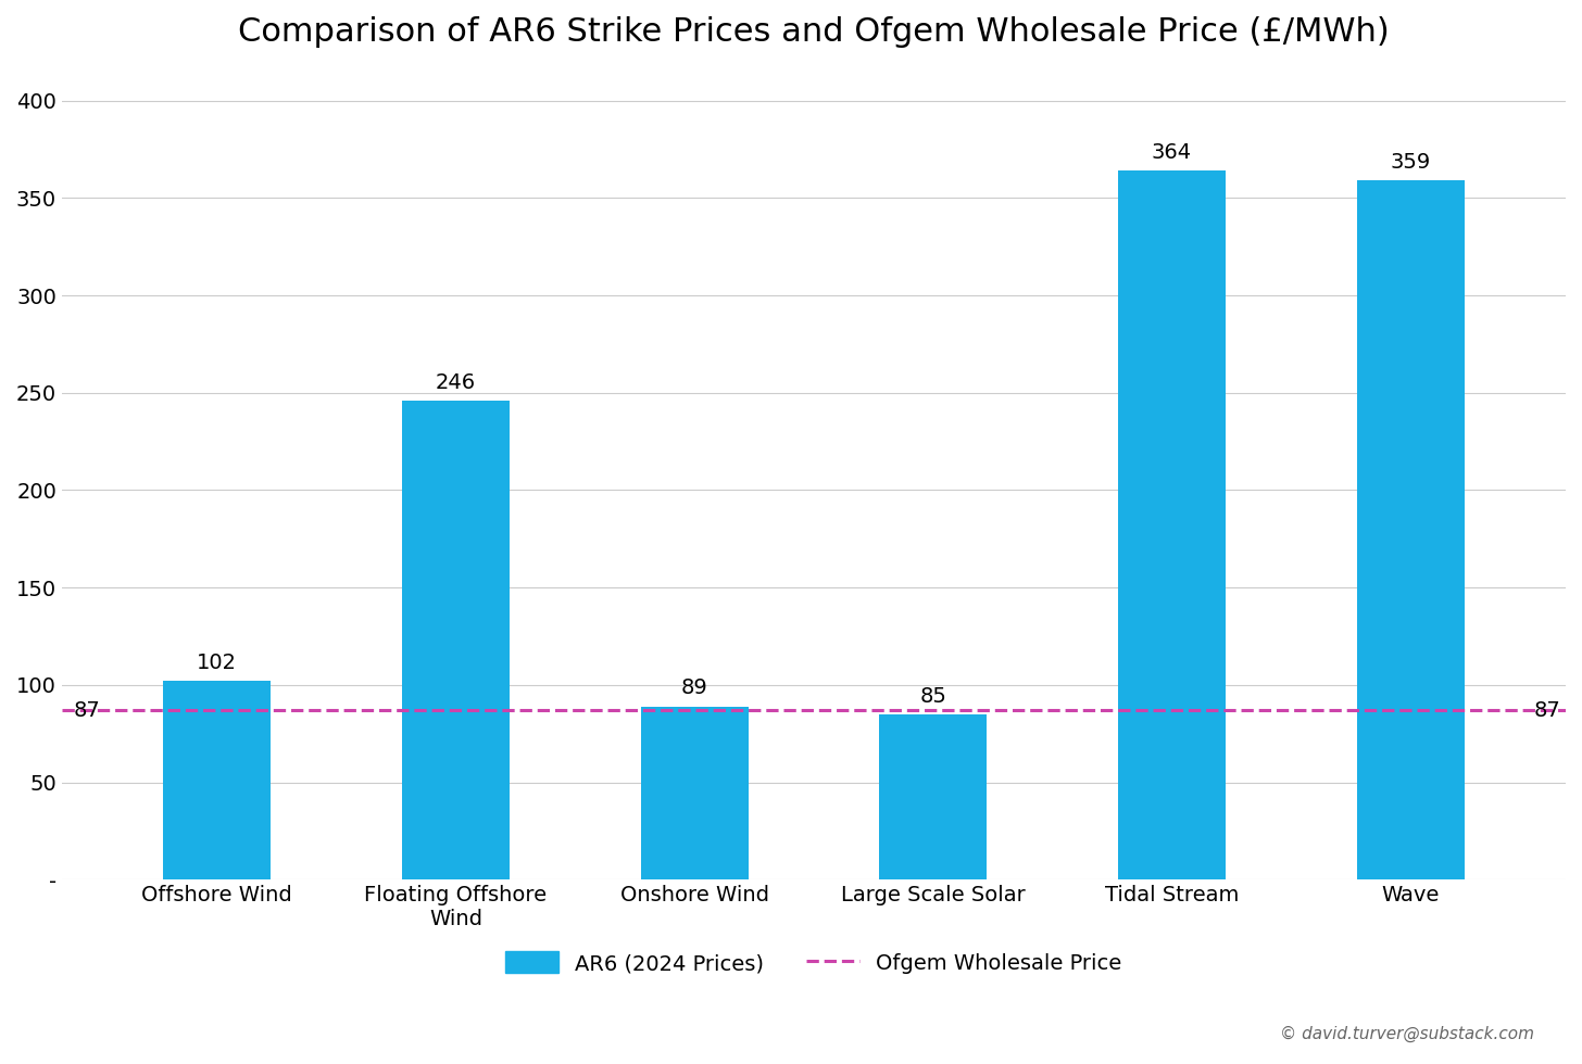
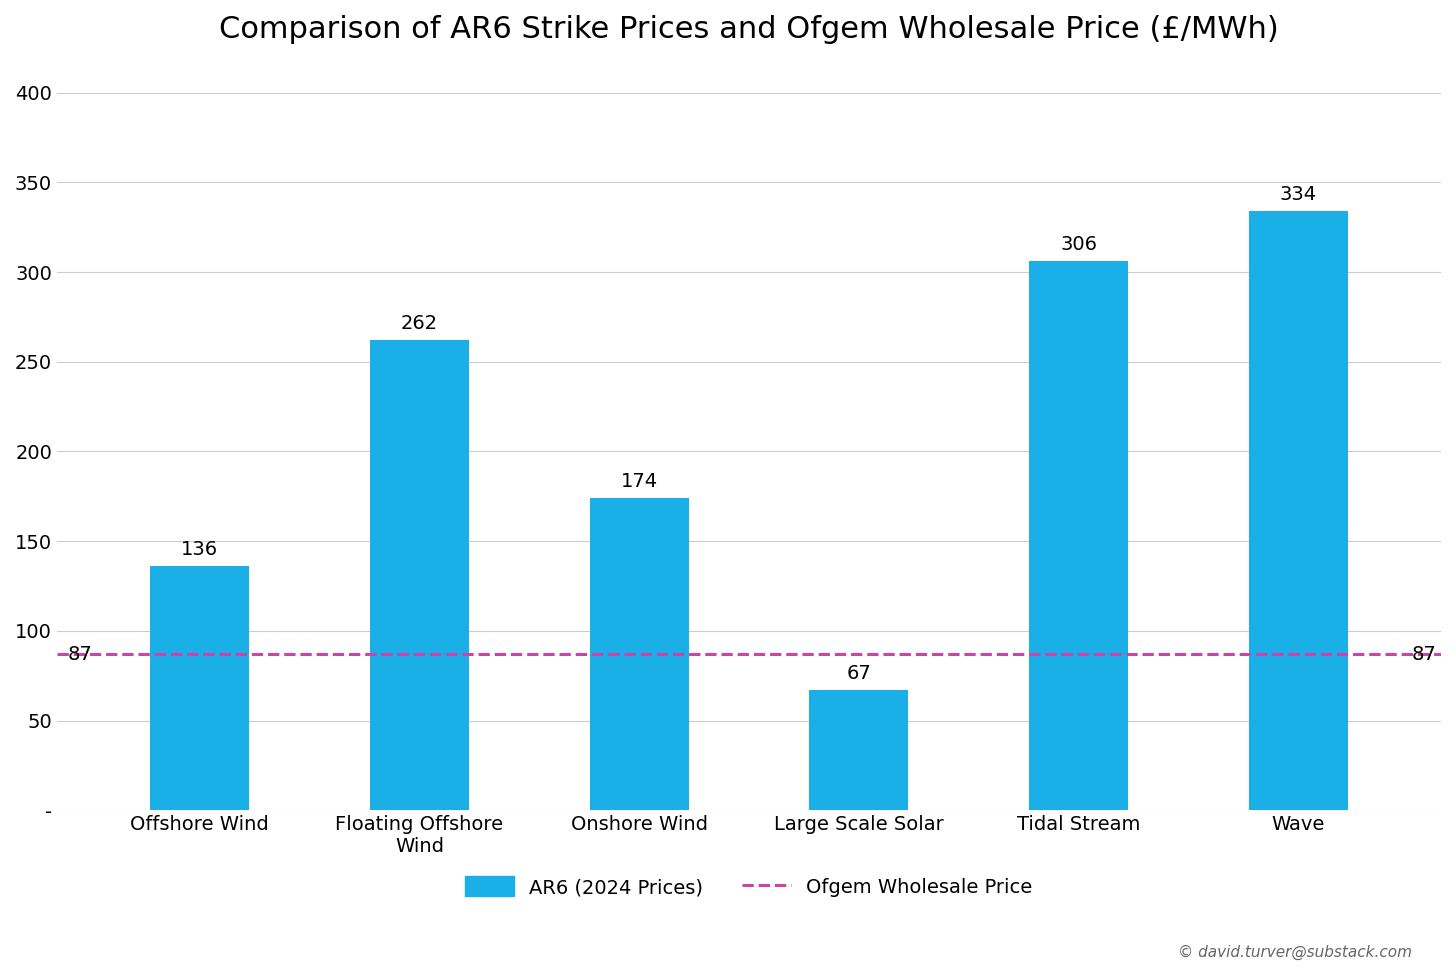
Offshore Wind: 102 -> 136
Floating Offshore Wind: 246 -> 262
Onshore Wind: 89 -> 174
Large Scale Solar: 85 -> 67
Tidal Stream: 364 -> 306
Wave: 359 -> 334
